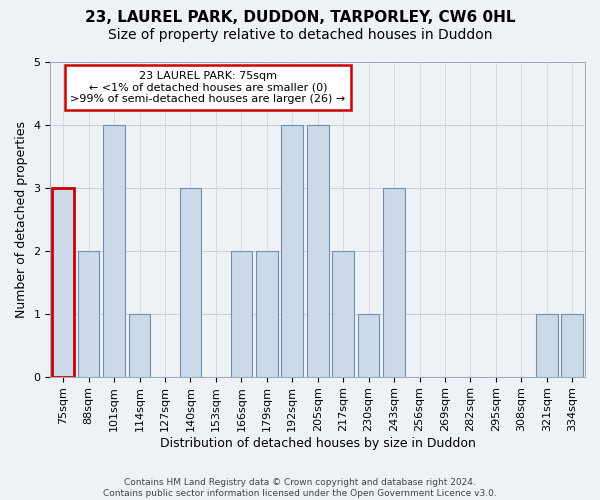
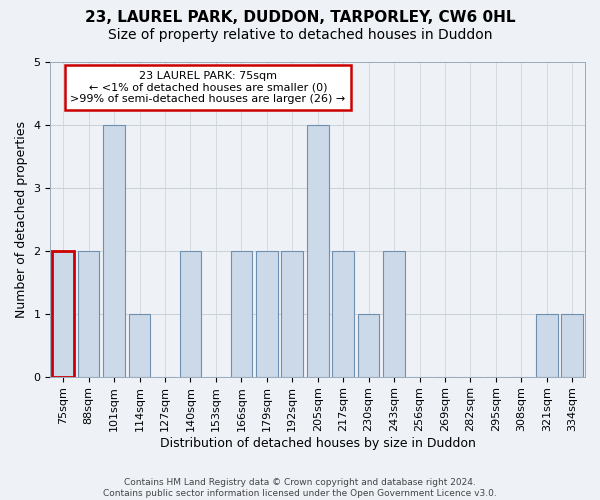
75sqm: 3 -> 2
140sqm: 3 -> 2
192sqm: 4 -> 2
243sqm: 3 -> 2
